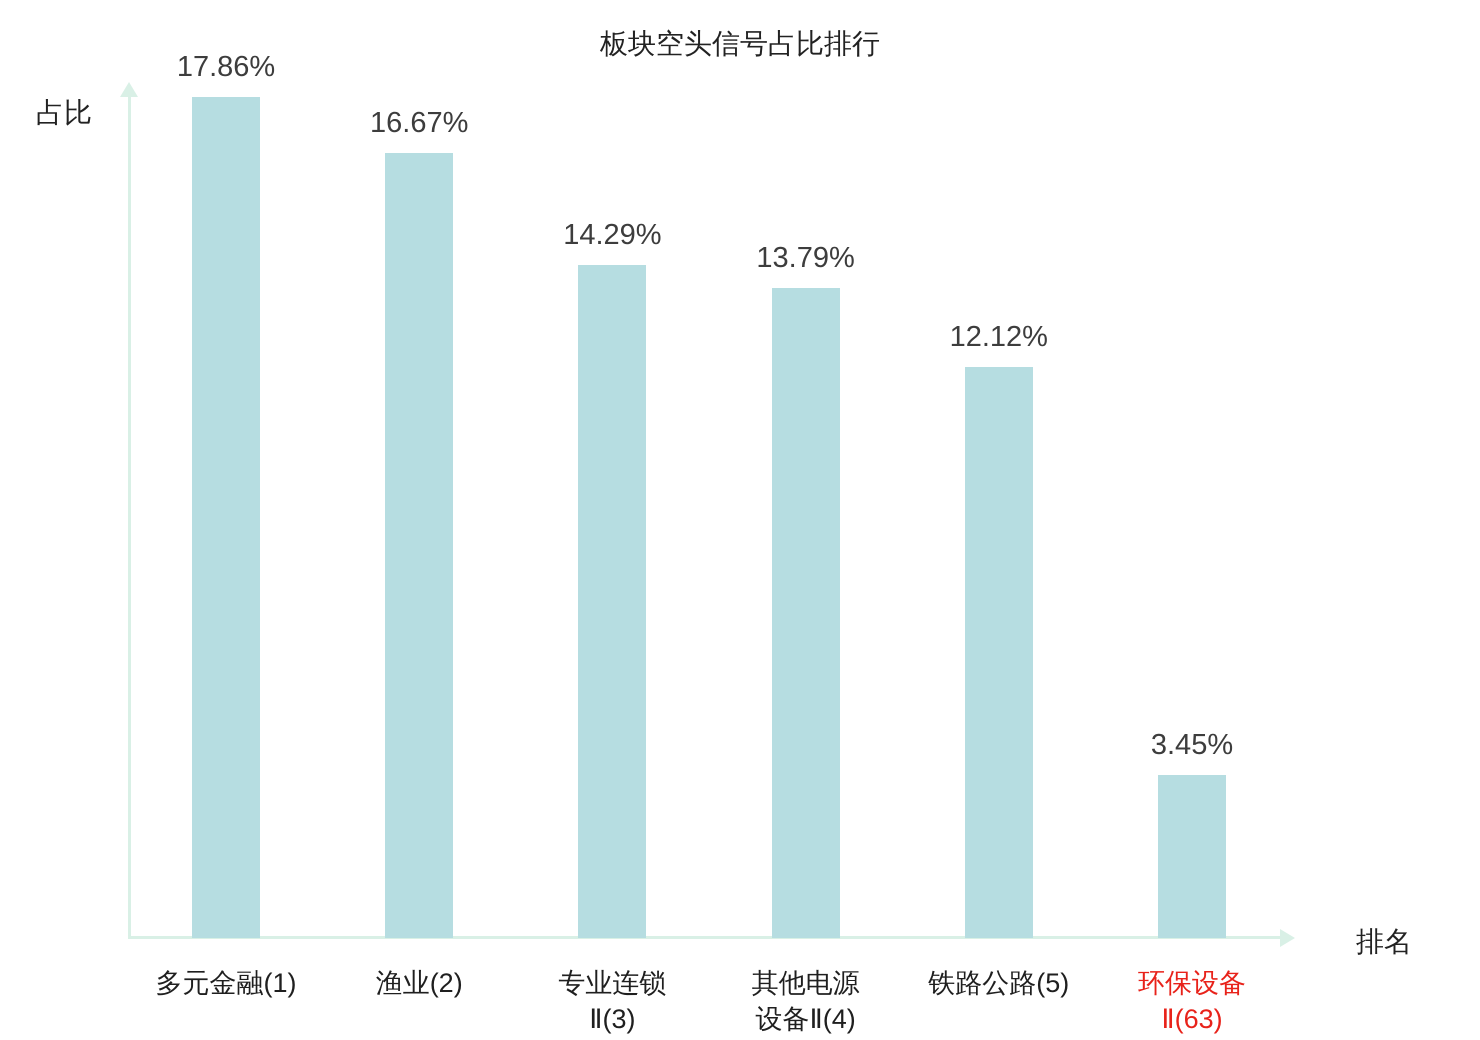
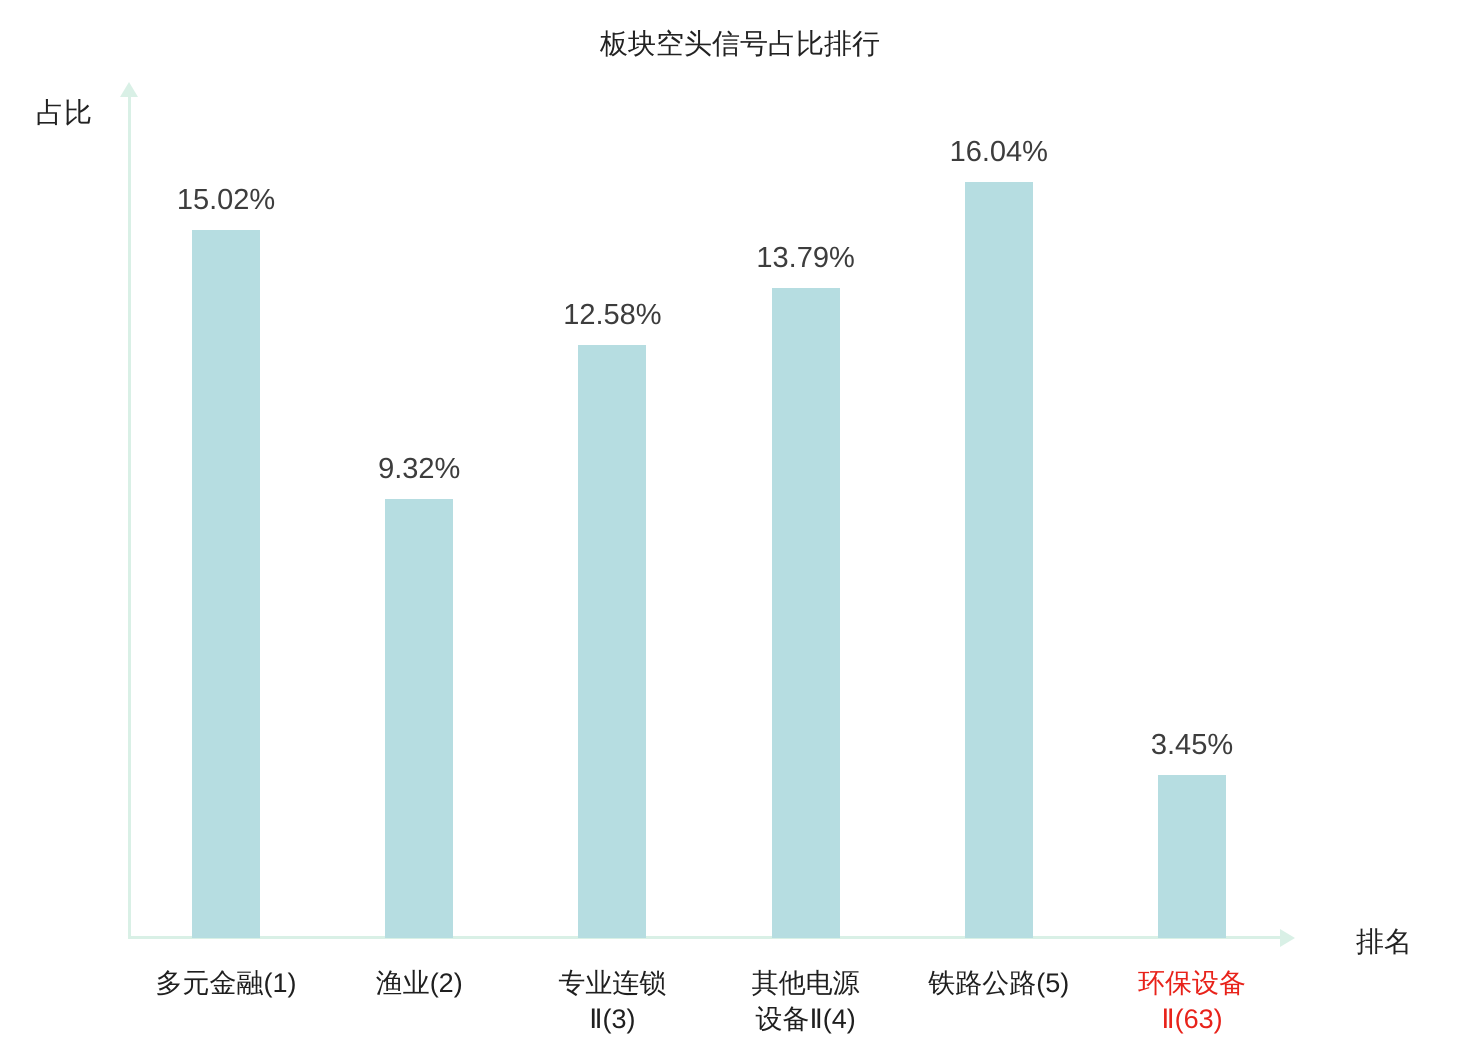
多元金融(1): 17.86% -> 15.02%
渔业(2): 16.67% -> 9.32%
专业连锁 Ⅱ(3): 14.29% -> 12.58%
铁路公路(5): 12.12% -> 16.04%
